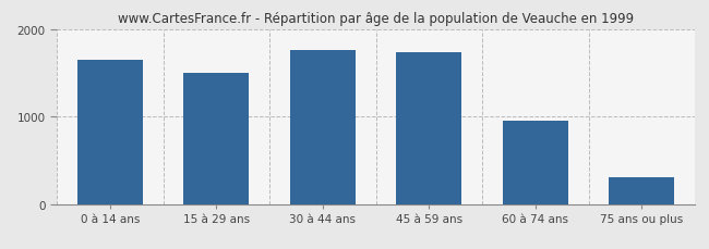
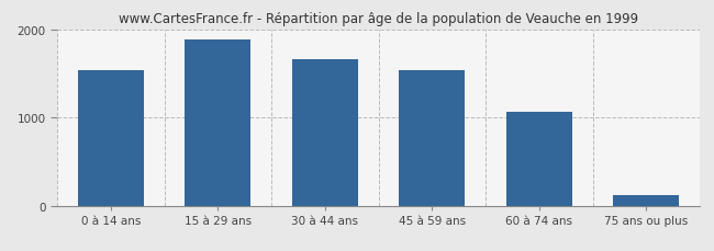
0 à 14 ans: 1650 -> 1540
15 à 29 ans: 1500 -> 1880
30 à 44 ans: 1760 -> 1660
45 à 59 ans: 1740 -> 1540
60 à 74 ans: 950 -> 1060
75 ans ou plus: 300 -> 120
